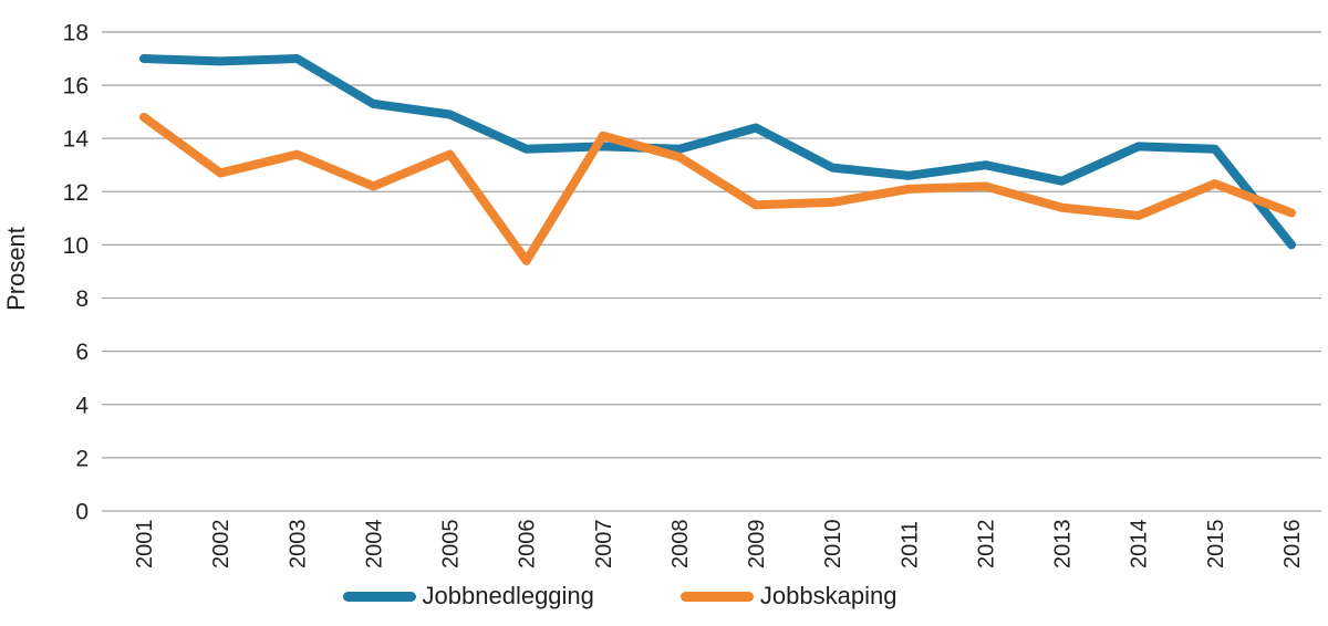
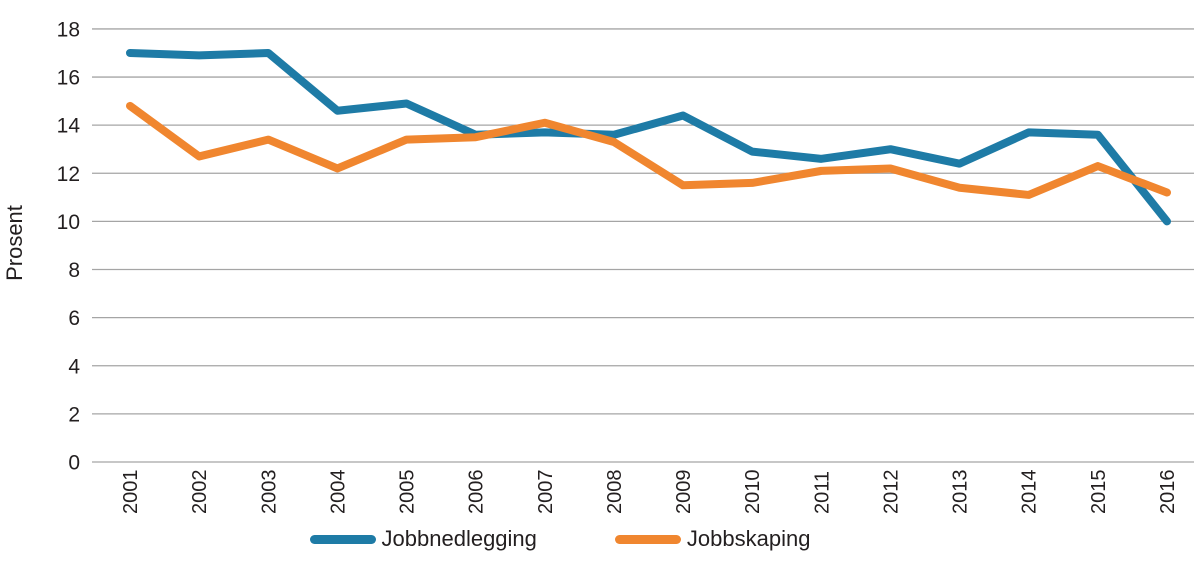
Jobbnedlegging/2004: 15.3 -> 14.6
Jobbskaping/2006: 9.4 -> 13.5
